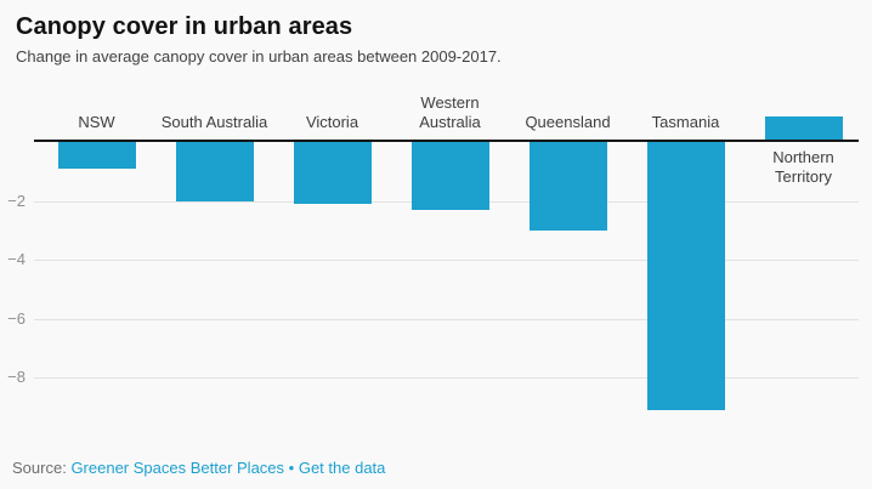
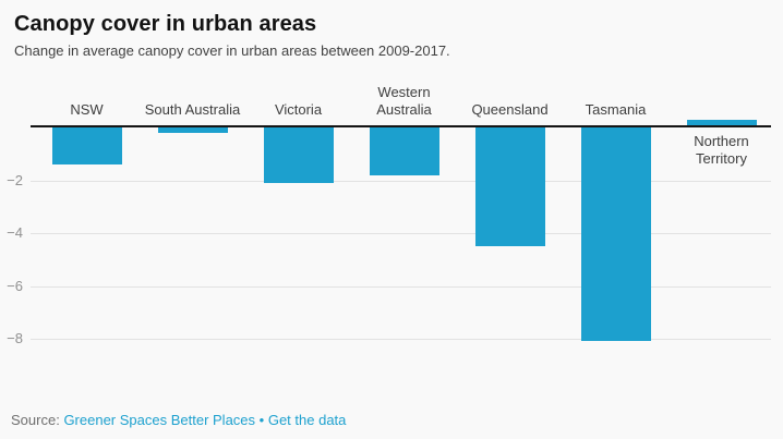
NSW: -0.9 -> -1.4
South Australia: -2.0 -> -0.2
Western Australia: -2.3 -> -1.8
Queensland: -3.0 -> -4.5
Tasmania: -9.1 -> -8.1
Northern Territory: 0.8 -> 0.2
